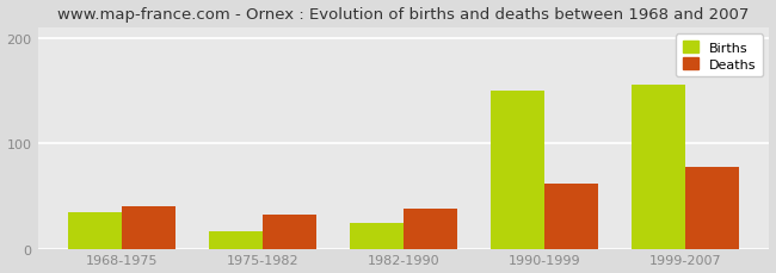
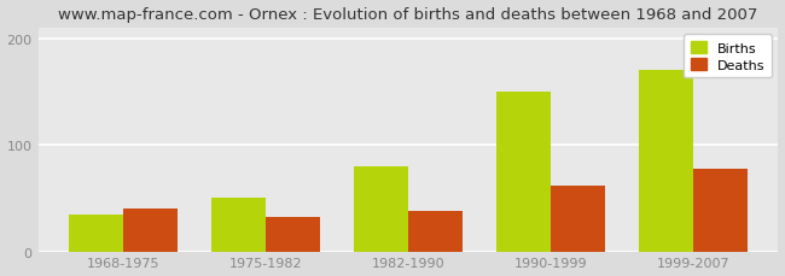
Births/1975-1982: 16 -> 50
Births/1982-1990: 24 -> 80
Births/1999-2007: 156 -> 170
